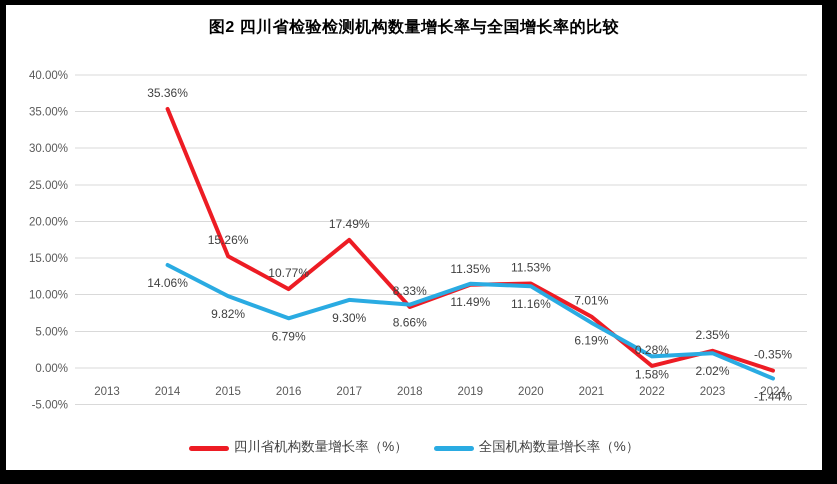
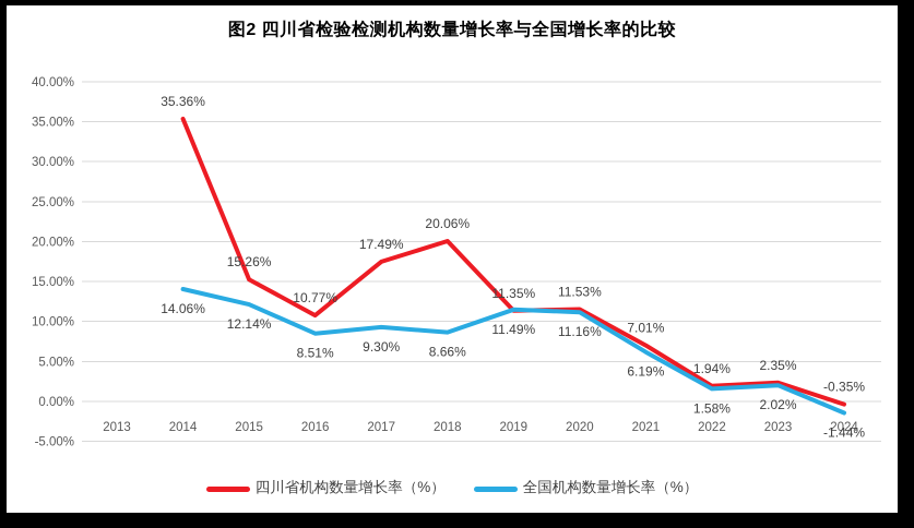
全国机构数量增长率（%）/2015: 9.82% -> 12.14%
全国机构数量增长率（%）/2016: 6.79% -> 8.51%
四川省机构数量增长率（%）/2018: 8.33% -> 20.06%
四川省机构数量增长率（%）/2022: 0.28% -> 1.94%
